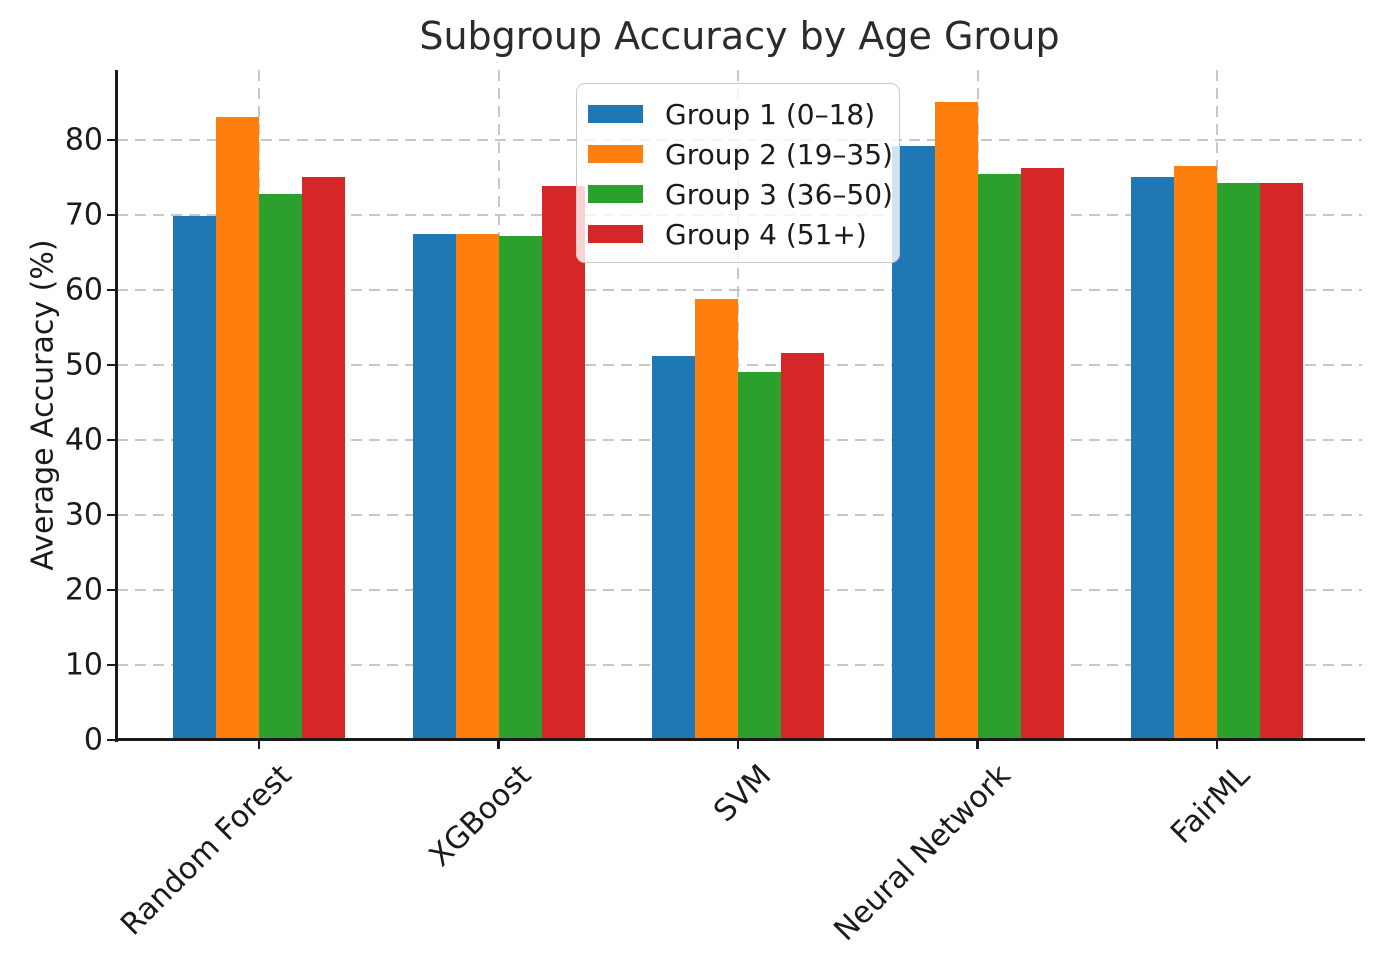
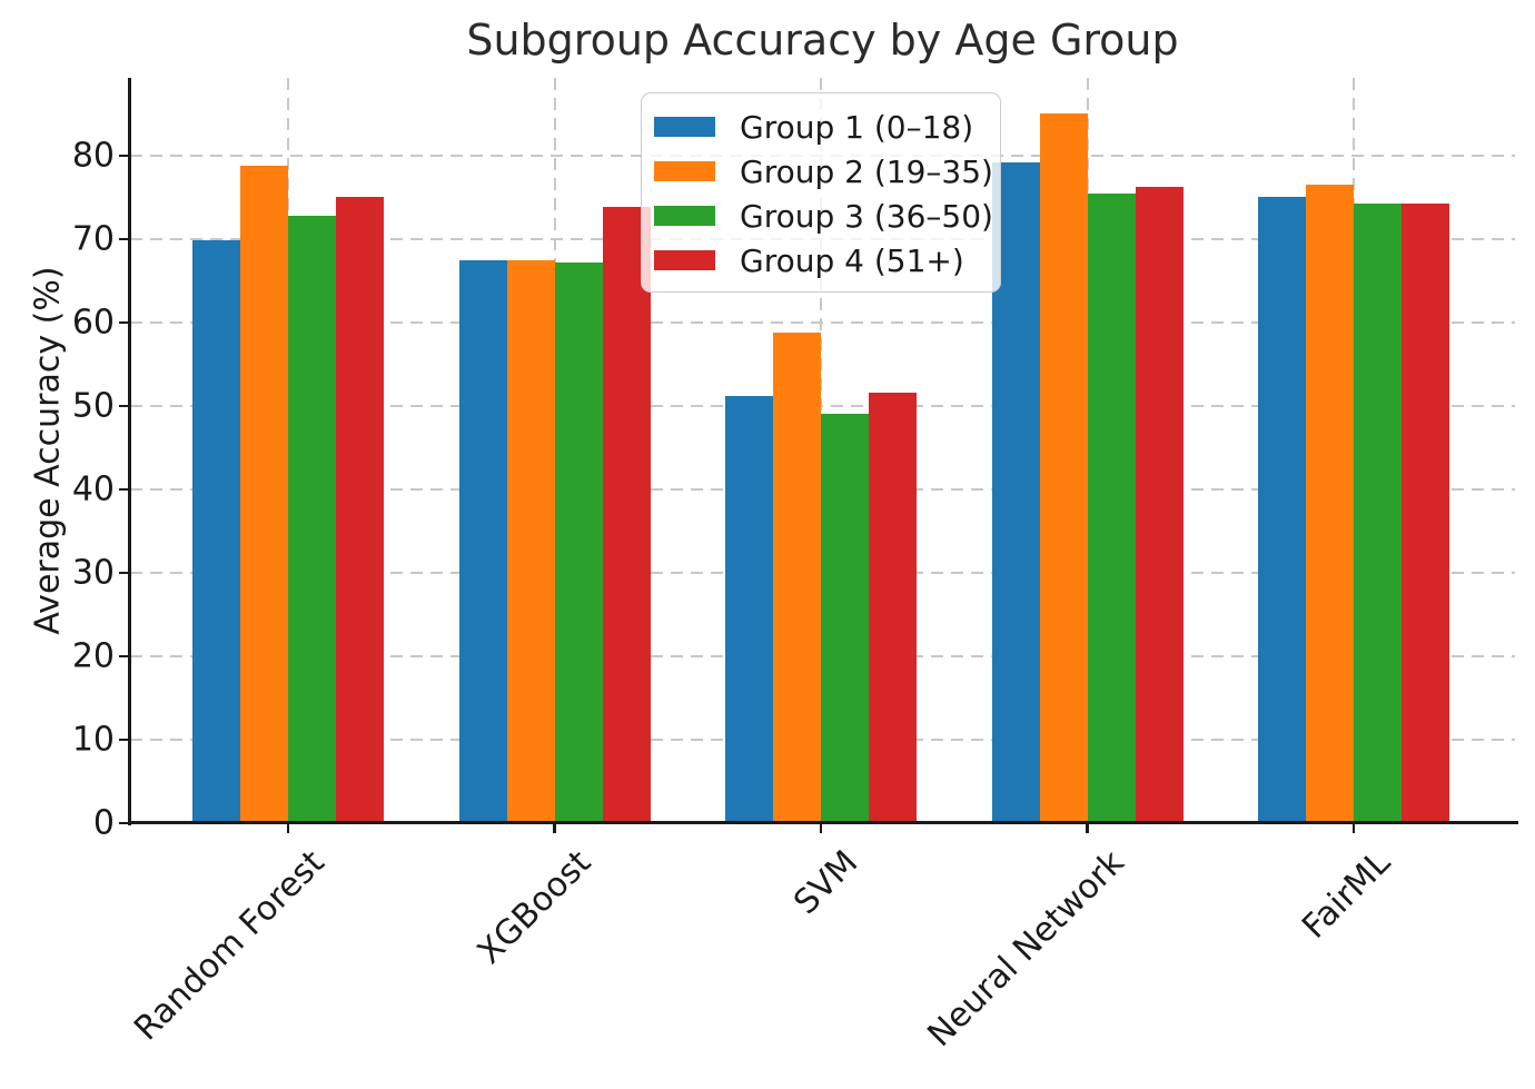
Group 2 (19–35)/Random Forest: 83 -> 79
